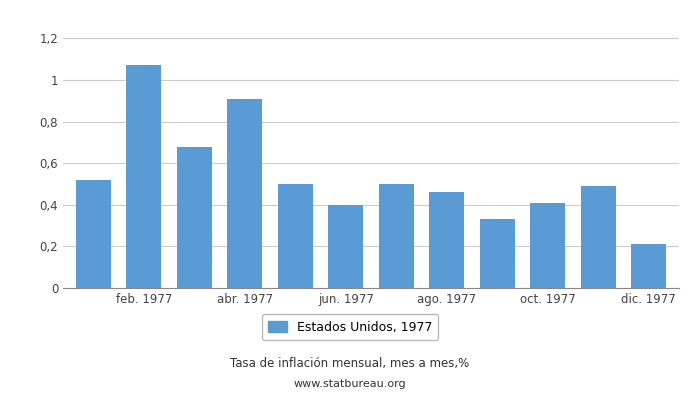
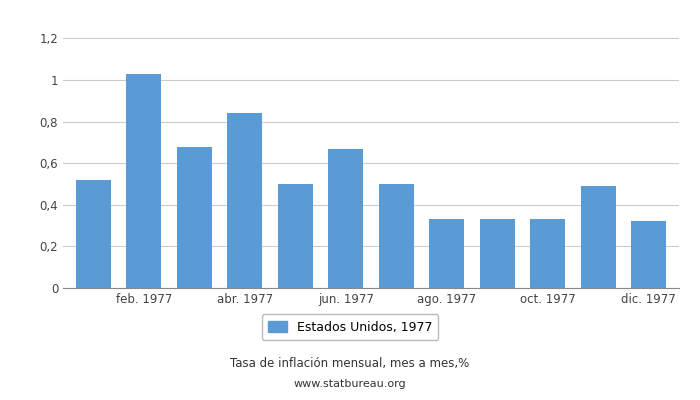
feb. 1977: 1,07 -> 1,03
abr. 1977: 0,91 -> 0,84
jun. 1977: 0,40 -> 0,67
ago. 1977: 0,46 -> 0,33
oct. 1977: 0,41 -> 0,33
dic. 1977: 0,21 -> 0,32
